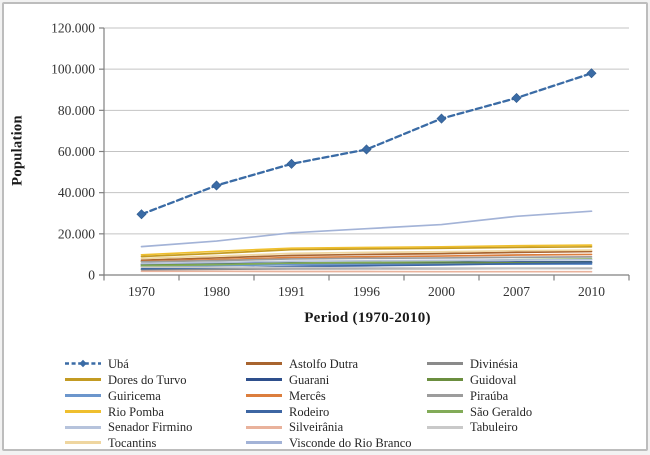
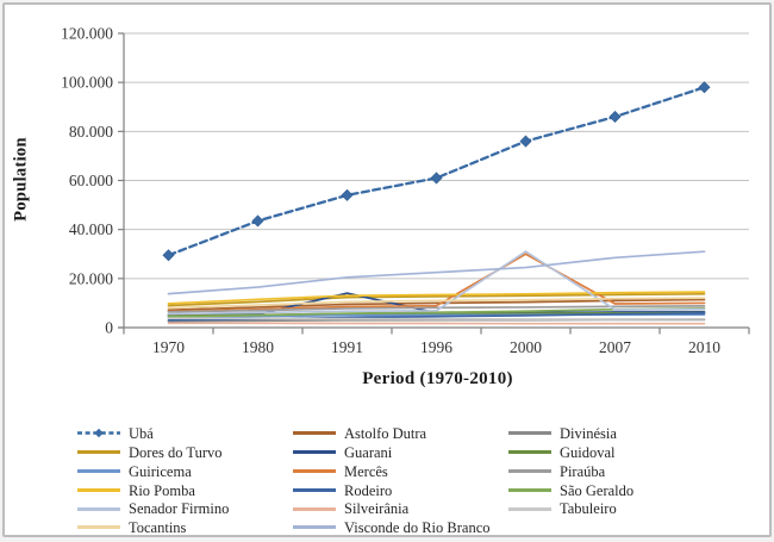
Guarani/1991: 6000 -> 14000
Mercês/2000: 9000 -> 30000
Senador Firmino/2000: 7000 -> 31000
